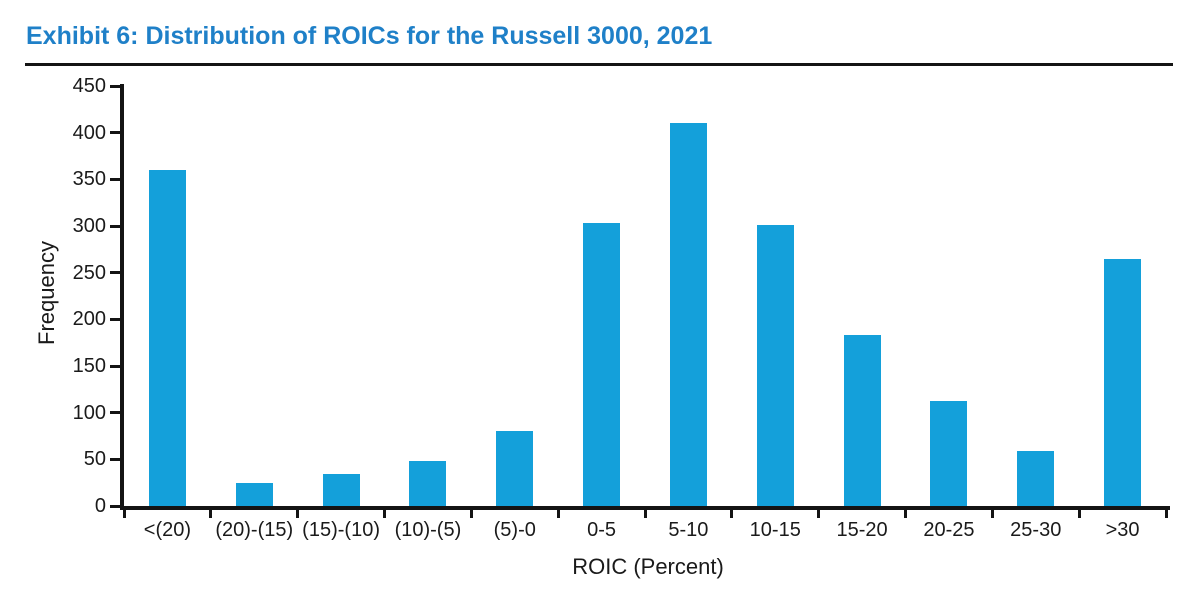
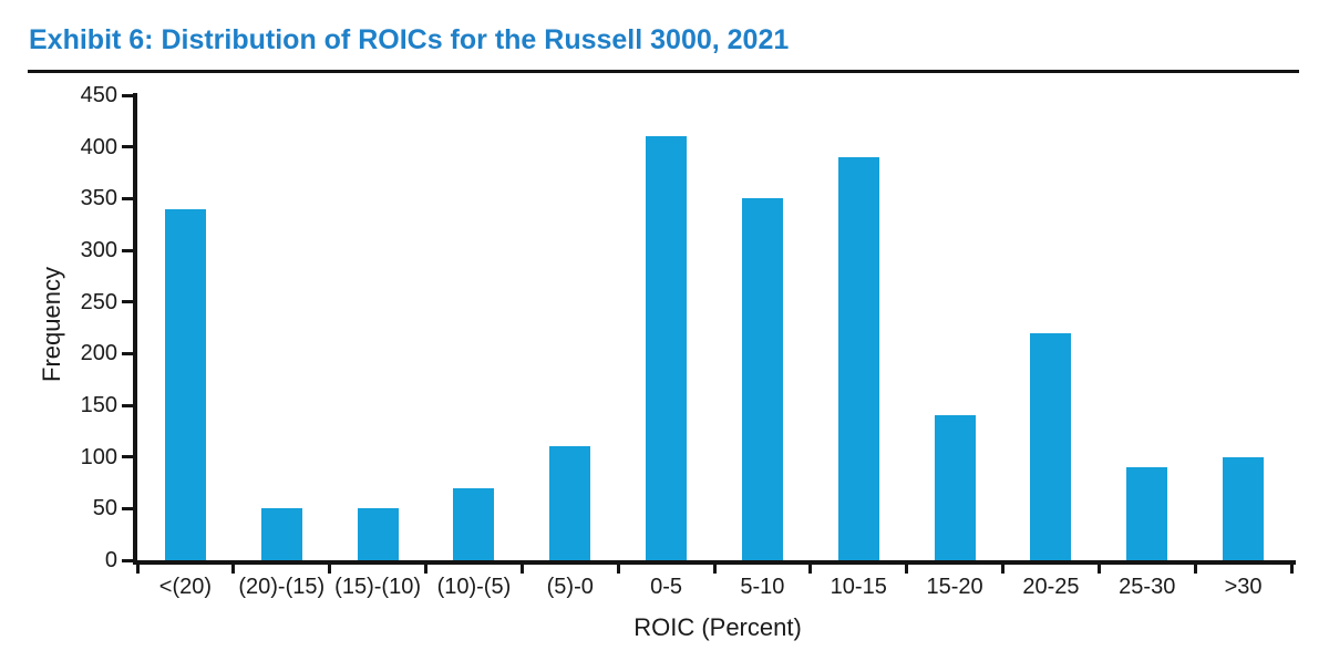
<(20): 360 -> 340
(20)-(15): 20 -> 50
(15)-(10): 30 -> 50
(10)-(5): 50 -> 70
(5)-0: 80 -> 110
0-5: 300 -> 410
5-10: 410 -> 350
10-15: 300 -> 390
15-20: 180 -> 140
20-25: 110 -> 220
25-30: 60 -> 90
>30: 260 -> 100
